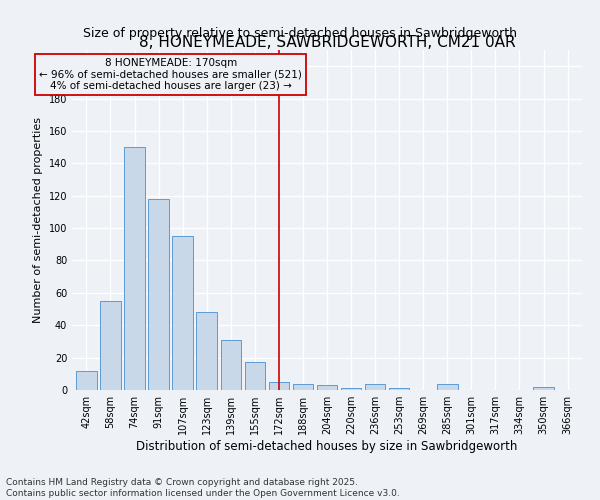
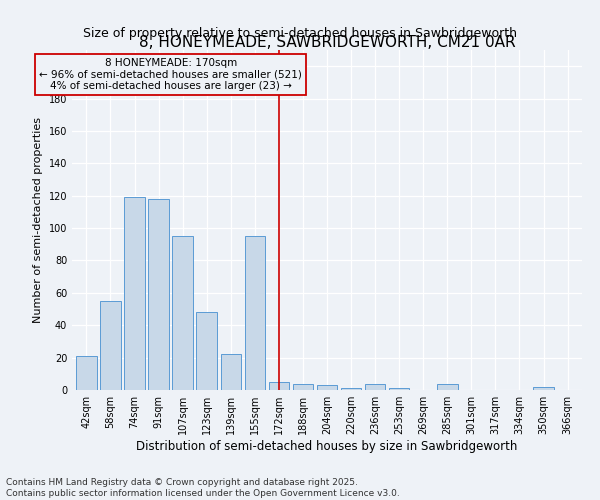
42sqm: 12 -> 21
74sqm: 150 -> 119
139sqm: 31 -> 22
155sqm: 17 -> 95
